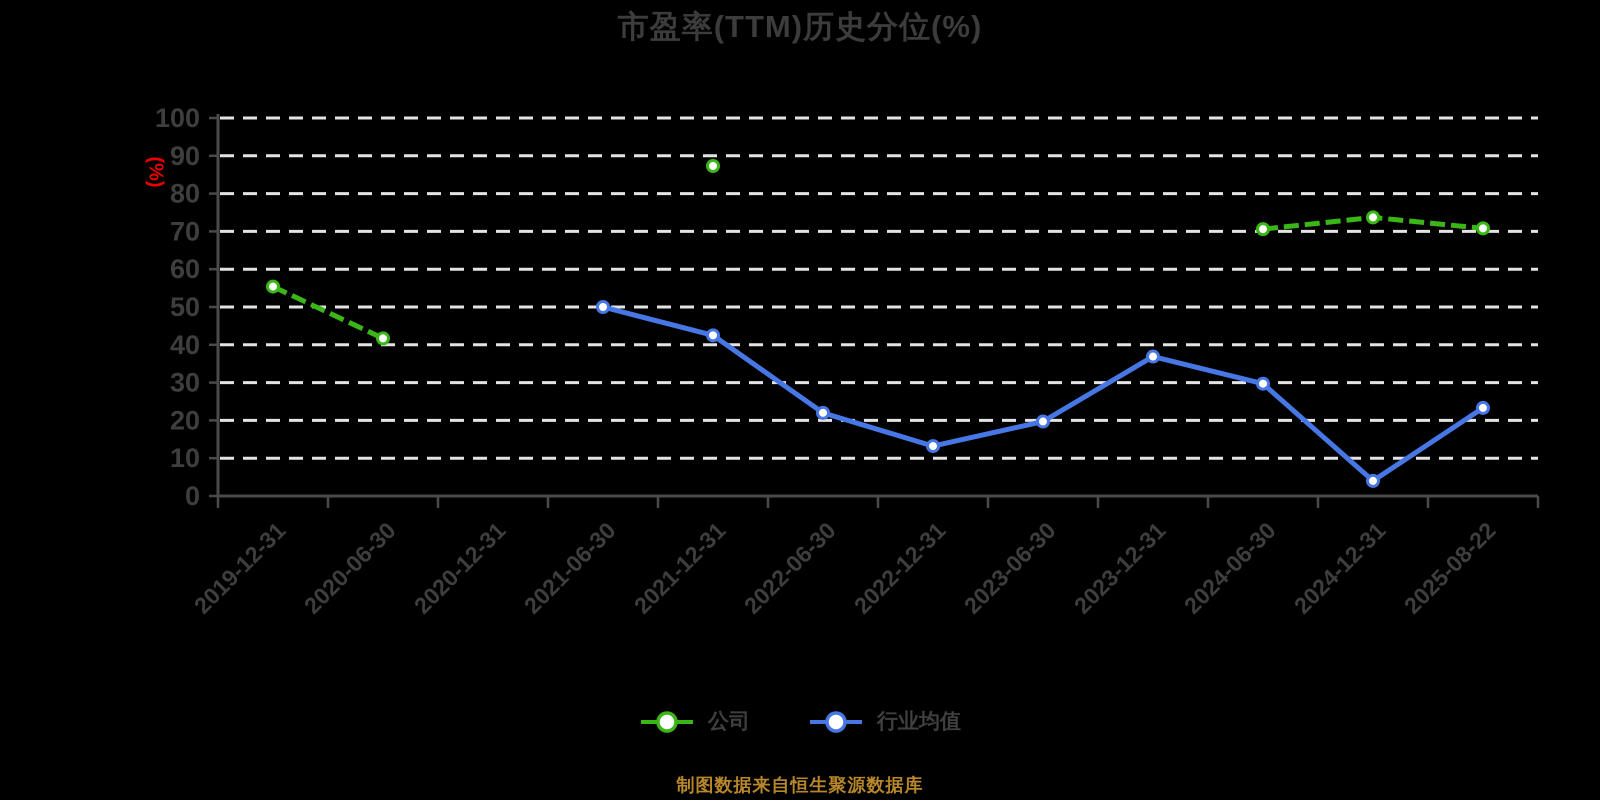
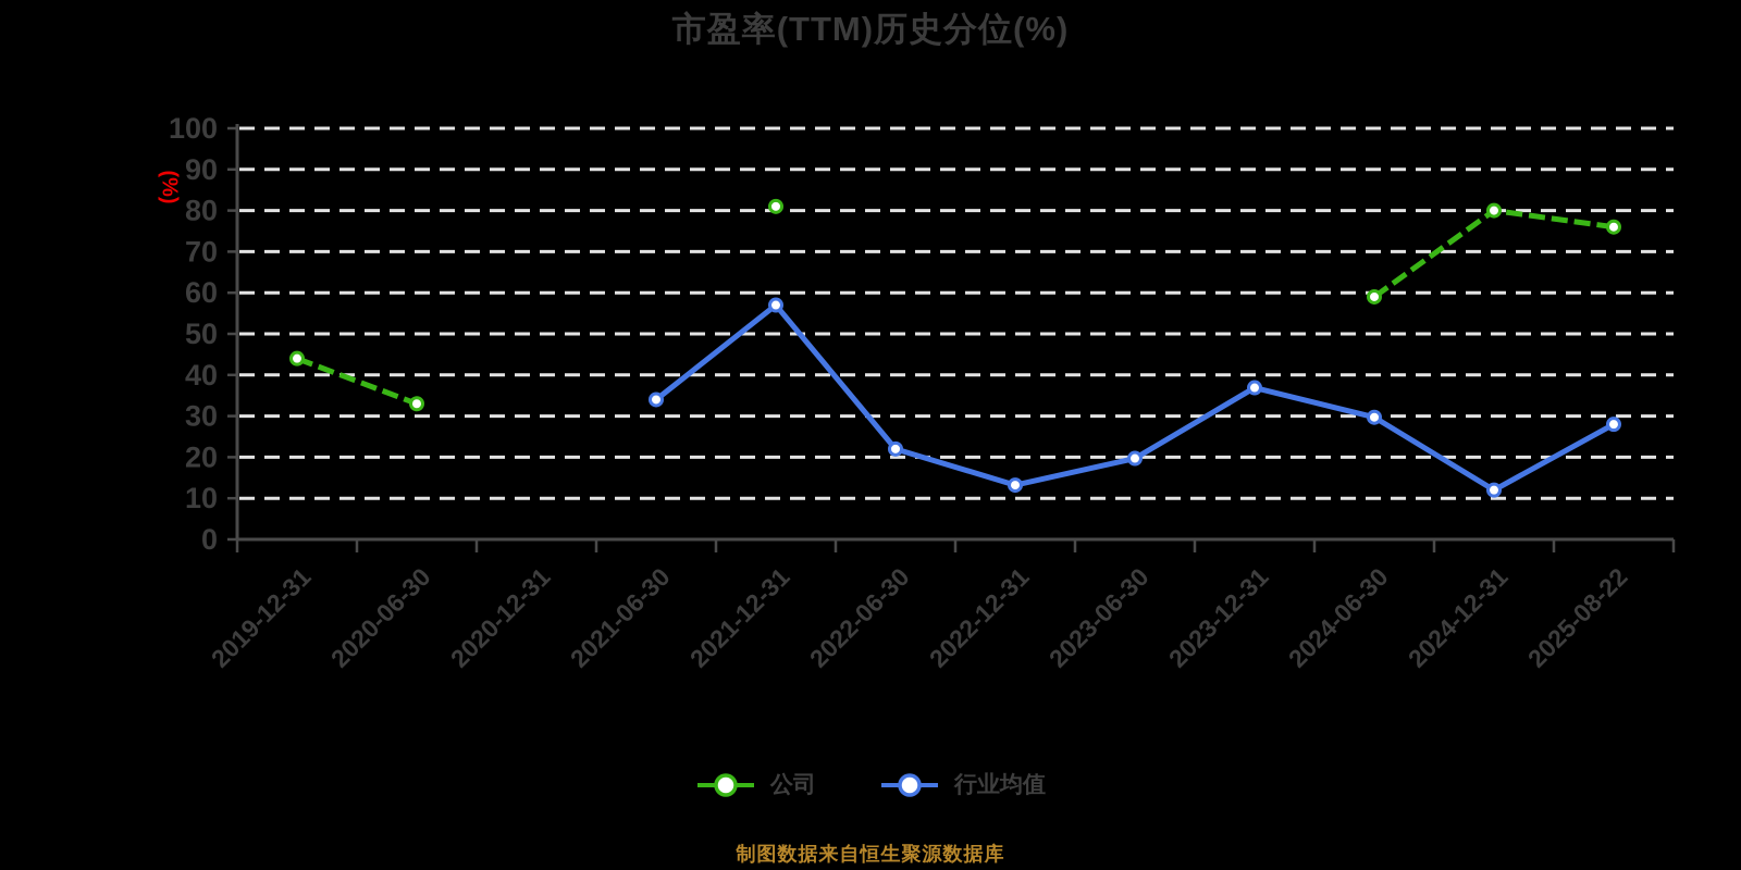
公司/2019-12-31: 55 -> 44
公司/2020-06-30: 42 -> 33
行业均值/2021-06-30: 50 -> 34
公司/2021-12-31: 87 -> 81
行业均值/2021-12-31: 42 -> 57
公司/2024-06-30: 71 -> 59
公司/2024-12-31: 74 -> 80
行业均值/2024-12-31: 4 -> 12
公司/2025-08-22: 71 -> 76
行业均值/2025-08-22: 23 -> 28
